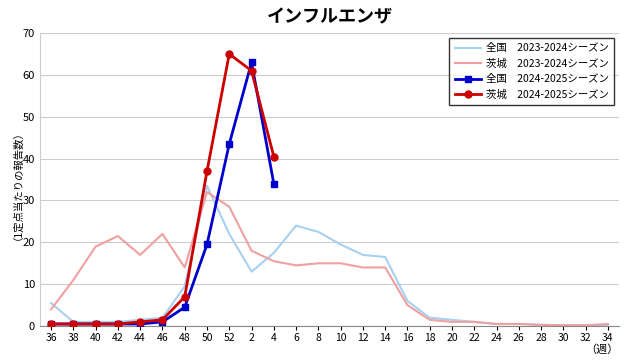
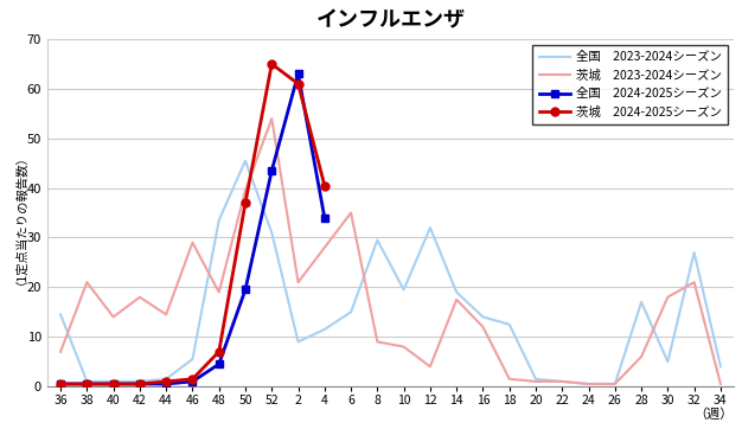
全国 2023-2024シーズン/36: 5.5 -> 14.5
茨城 2023-2024シーズン/36: 4.0 -> 7.0
茨城 2023-2024シーズン/38: 11.0 -> 21.0
茨城 2023-2024シーズン/40: 19.0 -> 14.0
茨城 2023-2024シーズン/42: 21.5 -> 18.0
茨城 2023-2024シーズン/44: 17.0 -> 14.5
全国 2023-2024シーズン/46: 2.0 -> 5.5
茨城 2023-2024シーズン/46: 22.0 -> 29.0
全国 2023-2024シーズン/48: 9.5 -> 33.5
茨城 2023-2024シーズン/48: 14.0 -> 19.0
全国 2023-2024シーズン/50: 33.5 -> 45.5
茨城 2023-2024シーズン/50: 32.0 -> 39.5
全国 2023-2024シーズン/52: 22.0 -> 31.0
茨城 2023-2024シーズン/52: 28.5 -> 54.0
全国 2023-2024シーズン/2: 13.0 -> 9.0
茨城 2023-2024シーズン/2: 18.0 -> 21.0
全国 2023-2024シーズン/4: 17.5 -> 11.5
茨城 2023-2024シーズン/4: 15.5 -> 28.0
全国 2023-2024シーズン/6: 24.0 -> 15.0
茨城 2023-2024シーズン/6: 14.5 -> 35.0
全国 2023-2024シーズン/8: 22.5 -> 29.5
茨城 2023-2024シーズン/8: 15.0 -> 9.0
茨城 2023-2024シーズン/10: 15.0 -> 8.0
全国 2023-2024シーズン/12: 17.0 -> 32.0
茨城 2023-2024シーズン/12: 14.0 -> 4.0
全国 2023-2024シーズン/14: 16.5 -> 19.0
茨城 2023-2024シーズン/14: 14.0 -> 17.5
全国 2023-2024シーズン/16: 6.0 -> 14.0
茨城 2023-2024シーズン/16: 5.0 -> 12.0
全国 2023-2024シーズン/18: 2.0 -> 12.5
全国 2023-2024シーズン/28: 0.3 -> 17.0
茨城 2023-2024シーズン/28: 0.3 -> 6.0
全国 2023-2024シーズン/30: 0.2 -> 5.0
茨城 2023-2024シーズン/30: 0.2 -> 18.0
全国 2023-2024シーズン/32: 0.2 -> 27.0
茨城 2023-2024シーズン/32: 0.2 -> 21.0
全国 2023-2024シーズン/34: 0.2 -> 4.0
